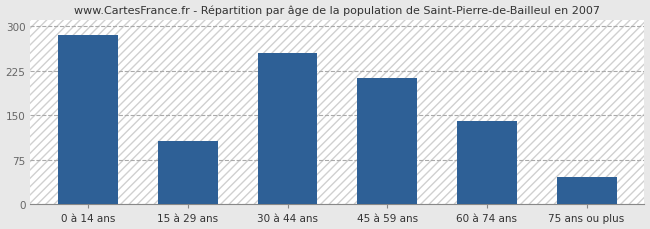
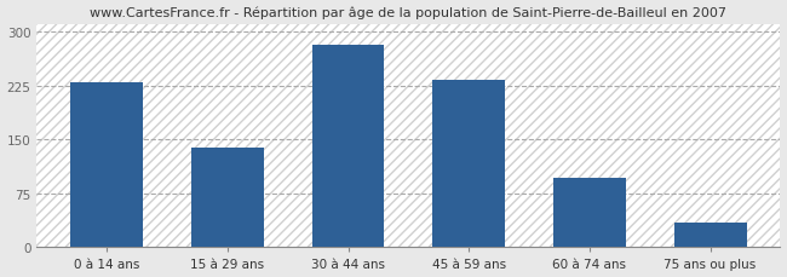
0 à 14 ans: 284 -> 229
15 à 29 ans: 106 -> 138
30 à 44 ans: 254 -> 282
45 à 59 ans: 212 -> 232
60 à 74 ans: 140 -> 96
75 ans ou plus: 46 -> 35
